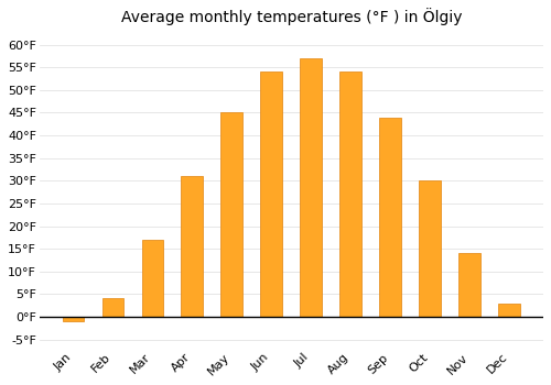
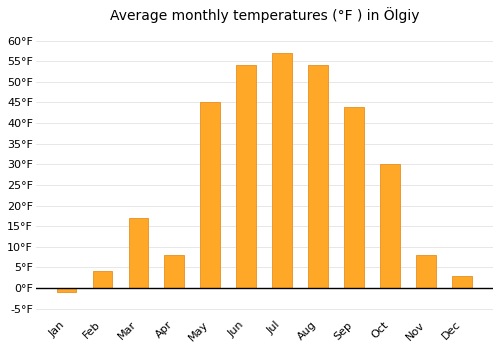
Apr: 31°F -> 8°F
Nov: 14°F -> 8°F
